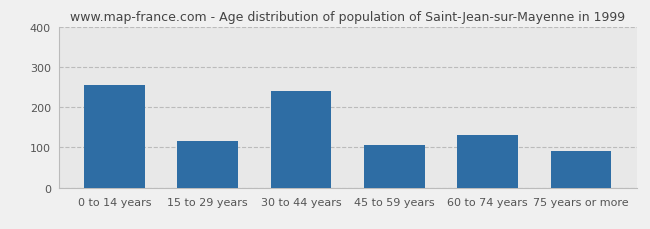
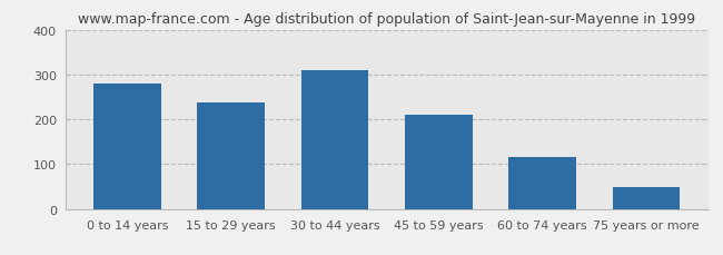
0 to 14 years: 255 -> 280
15 to 29 years: 115 -> 237
30 to 44 years: 240 -> 309
45 to 59 years: 105 -> 211
60 to 74 years: 130 -> 116
75 years or more: 90 -> 49
